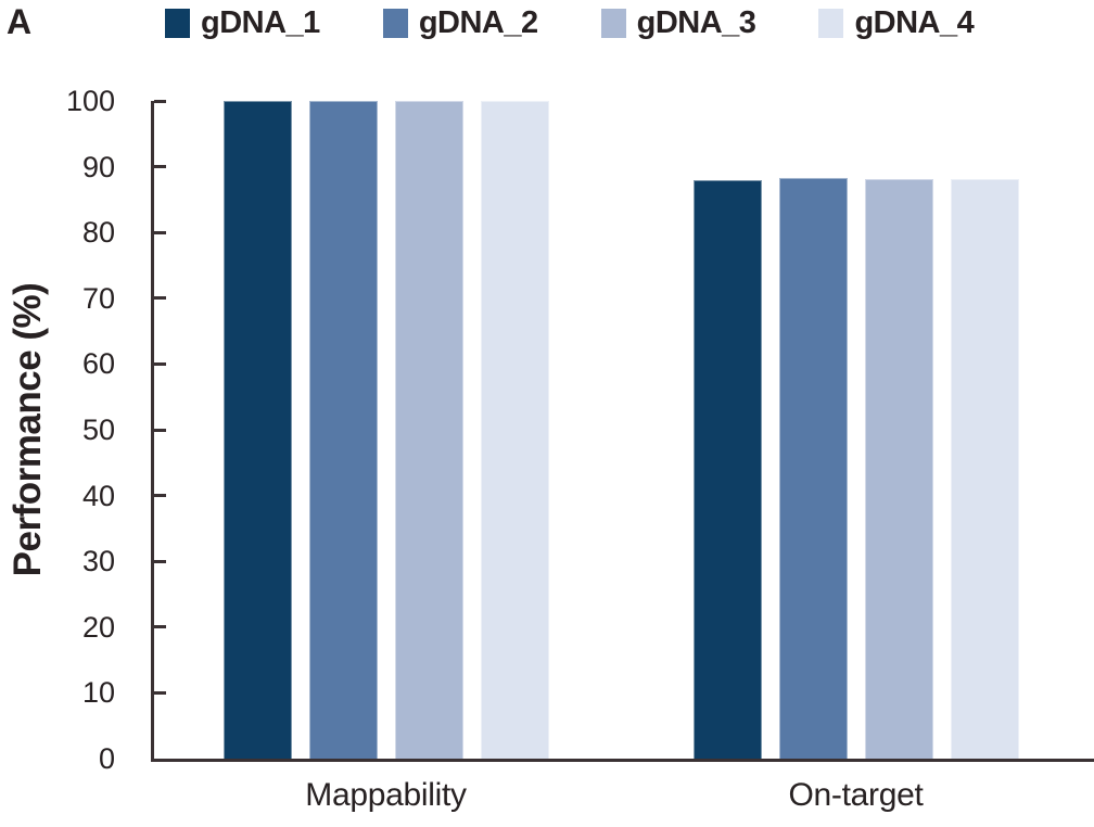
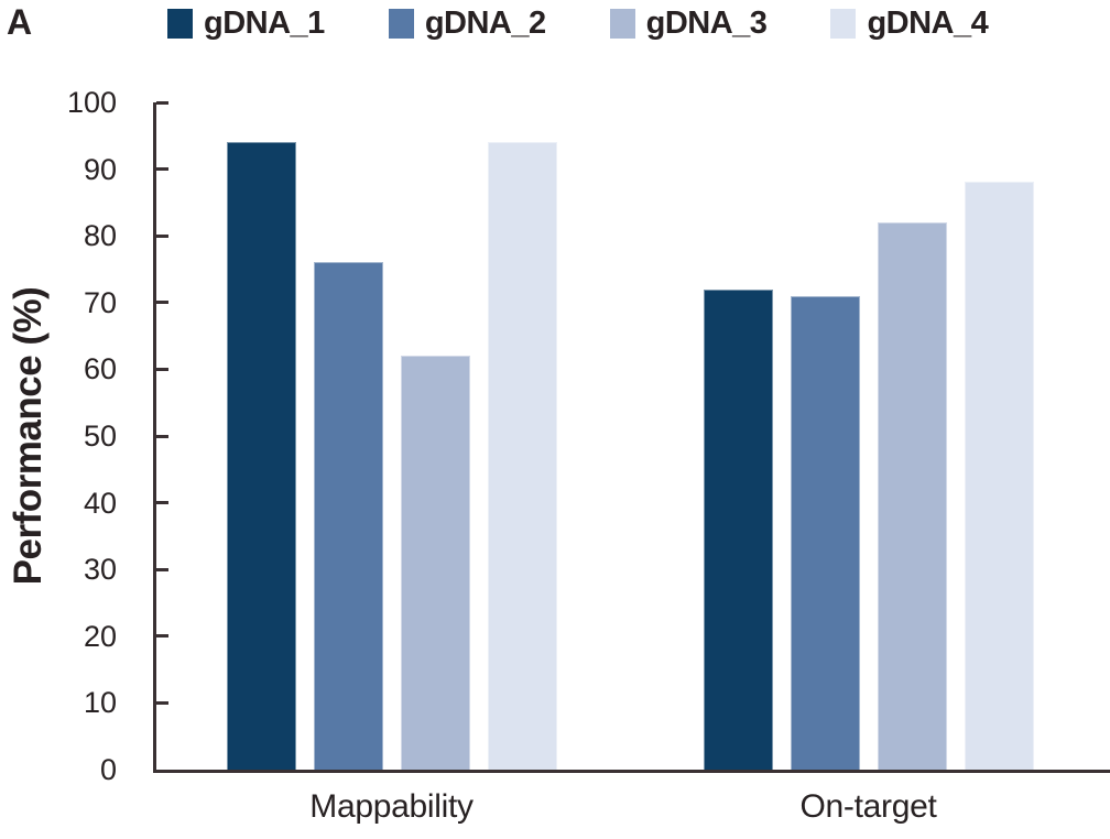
gDNA_1/Mappability: 100 -> 94
gDNA_2/Mappability: 100 -> 76
gDNA_3/Mappability: 100 -> 62
gDNA_4/Mappability: 100 -> 94
gDNA_1/On-target: 88 -> 72
gDNA_2/On-target: 88 -> 71
gDNA_3/On-target: 88 -> 82
